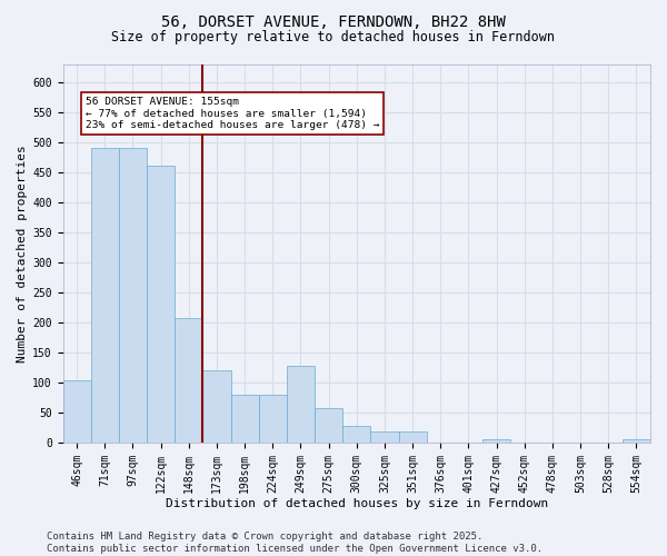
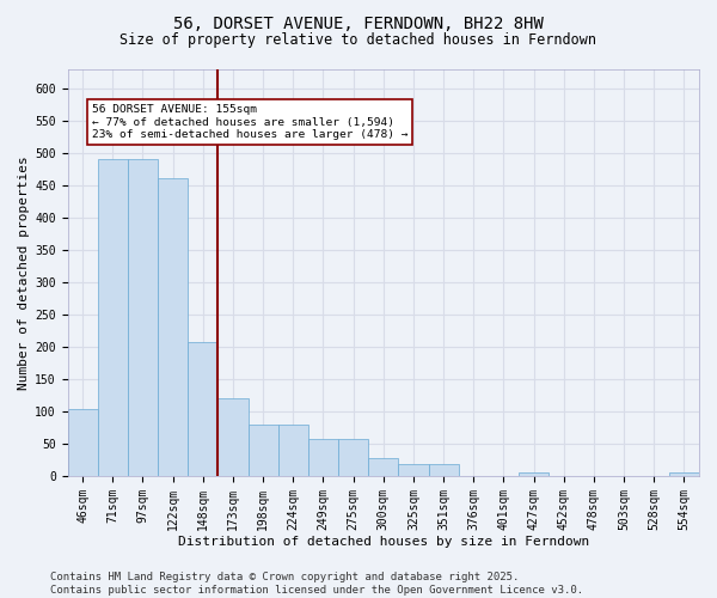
249sqm: 128 -> 58
